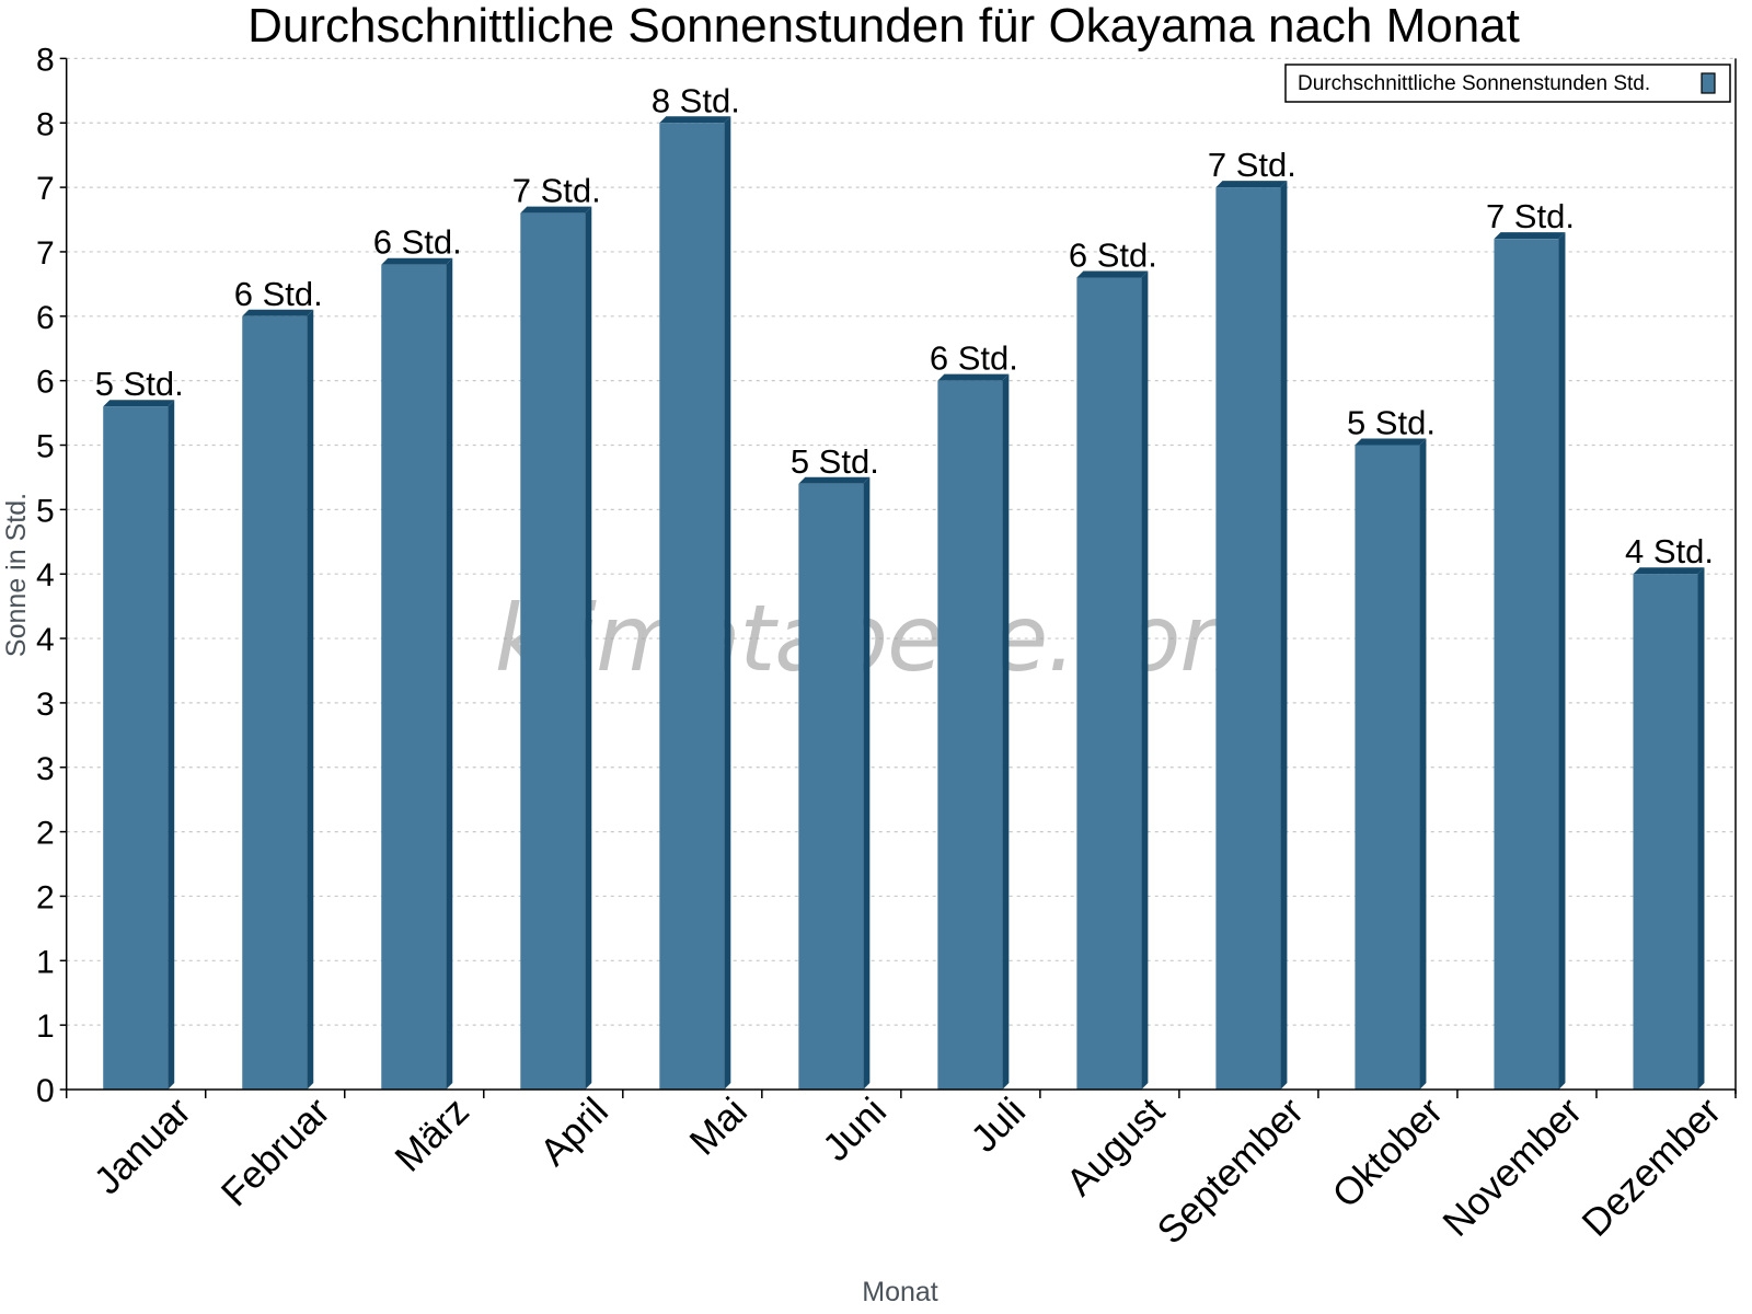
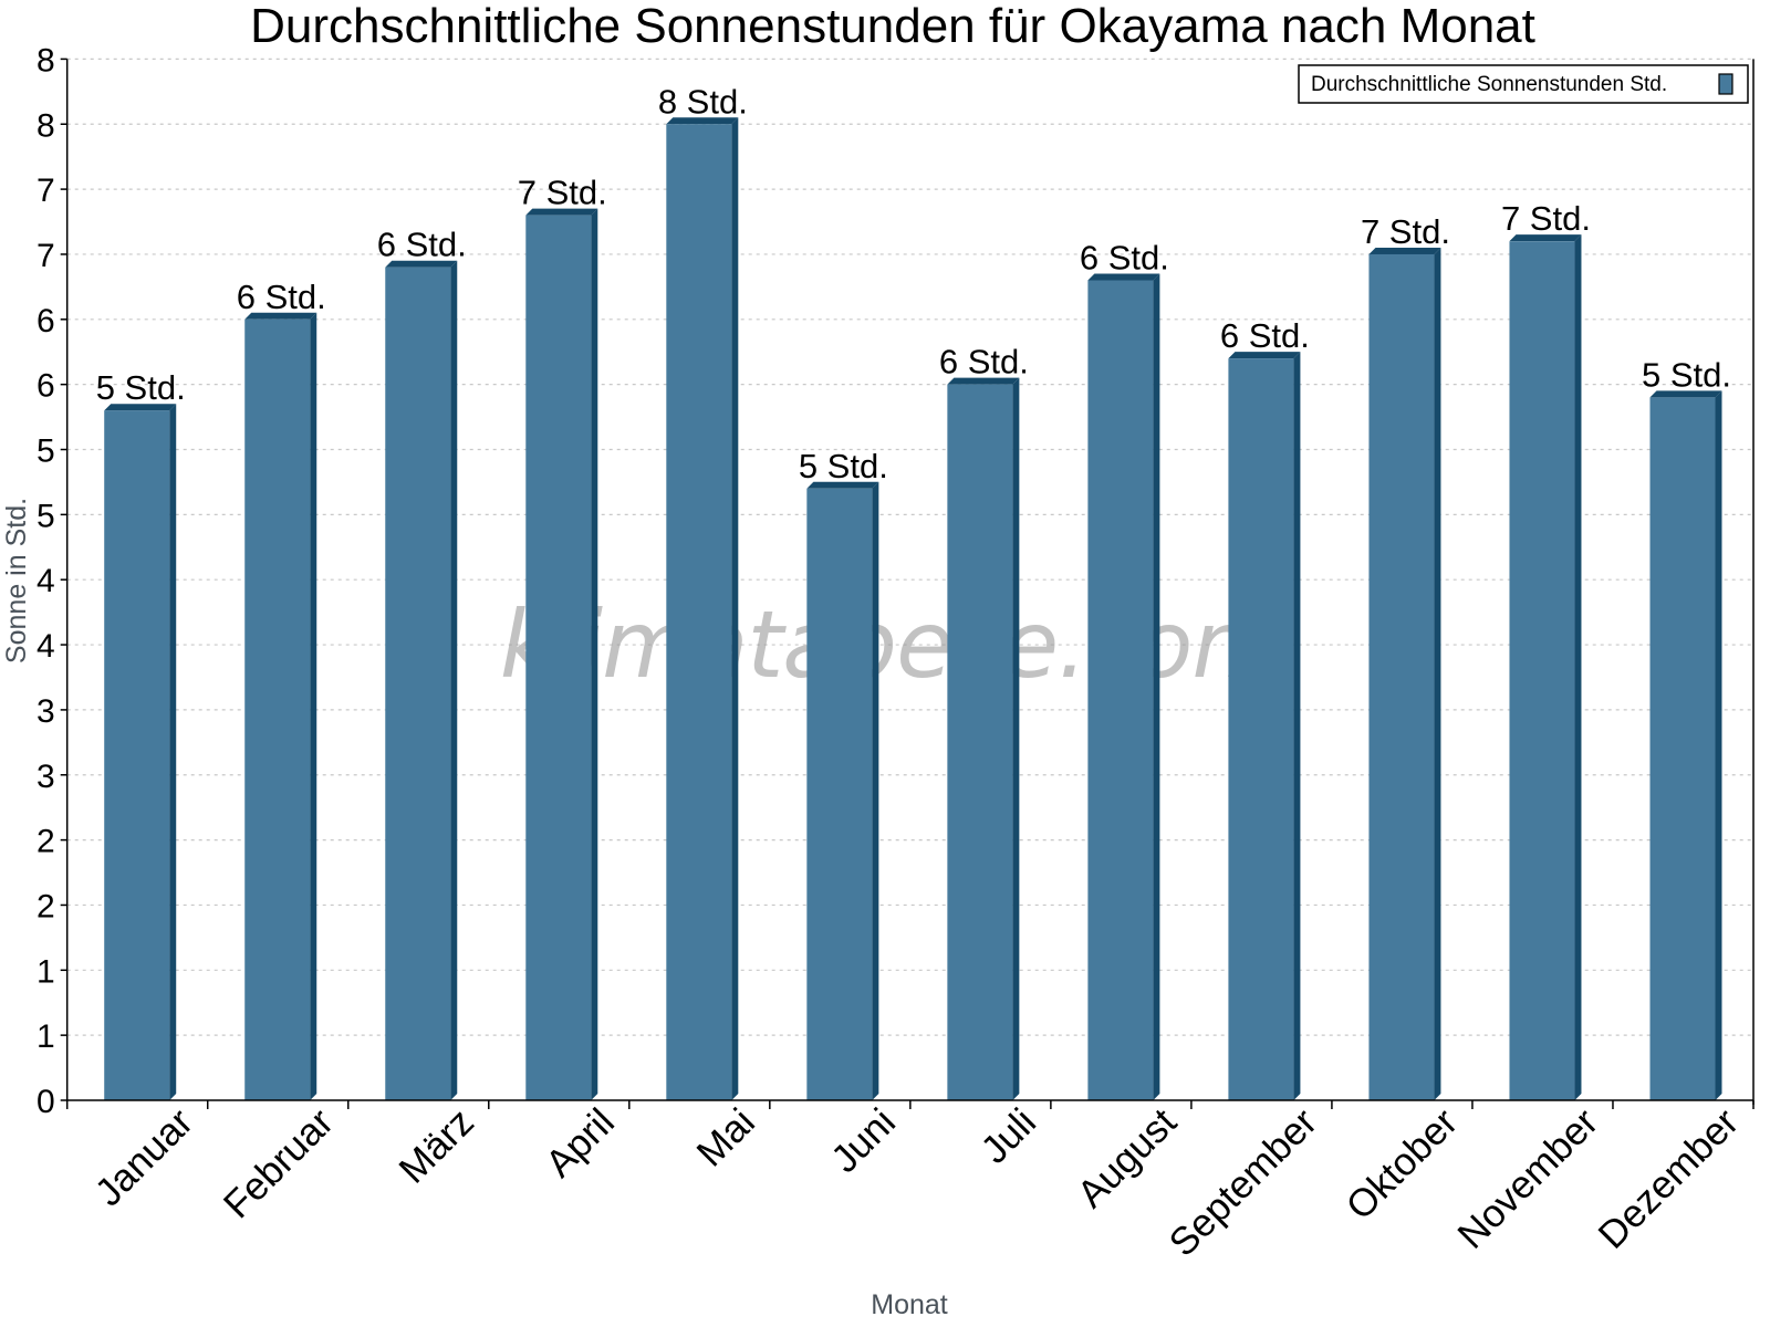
September: 7 -> 6
Oktober: 5 -> 7
Dezember: 4 -> 5
